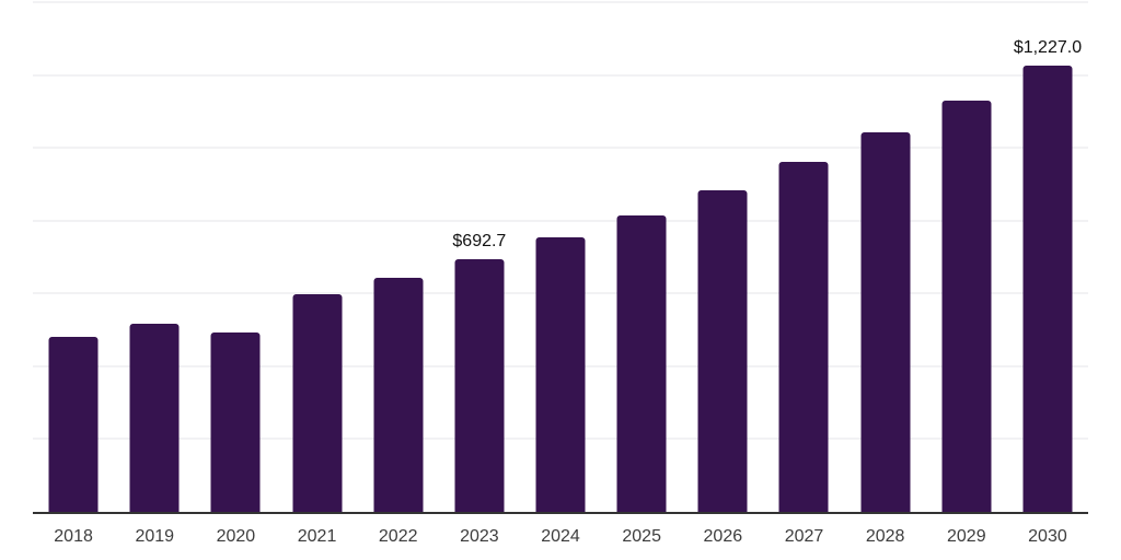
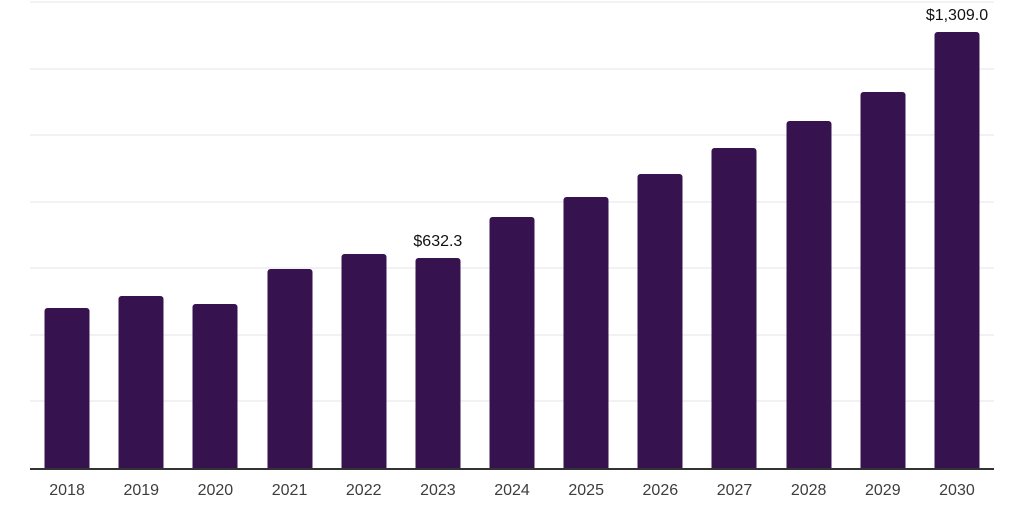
2023: $692.7 -> $632.3
2030: $1,227.0 -> $1,309.0
